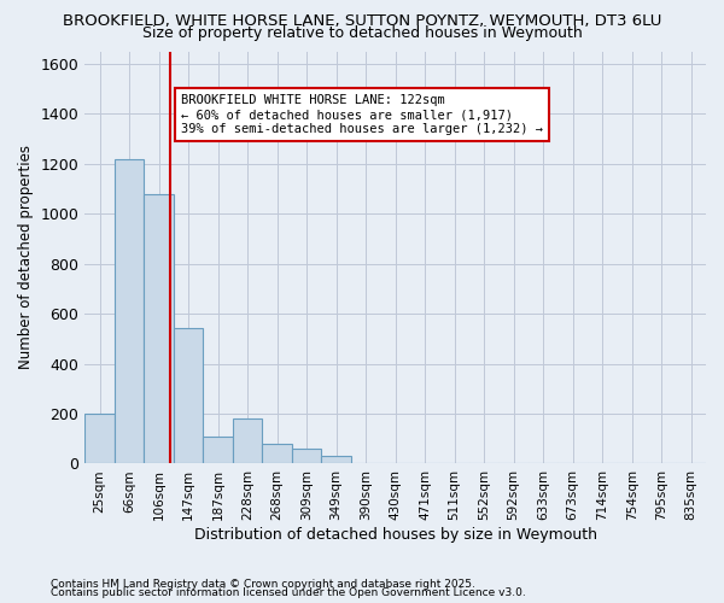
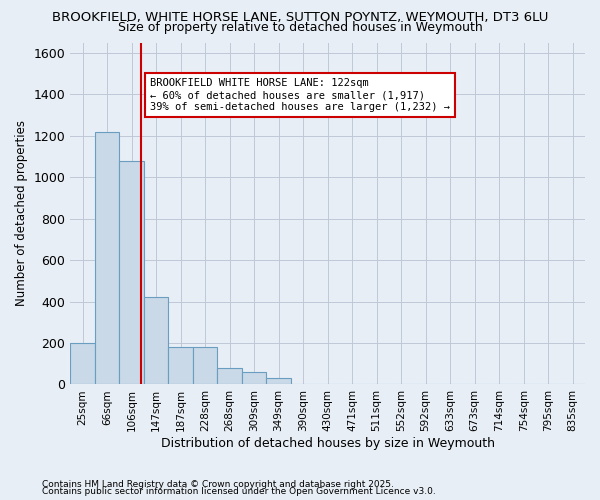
147sqm: 545 -> 420
187sqm: 110 -> 182
